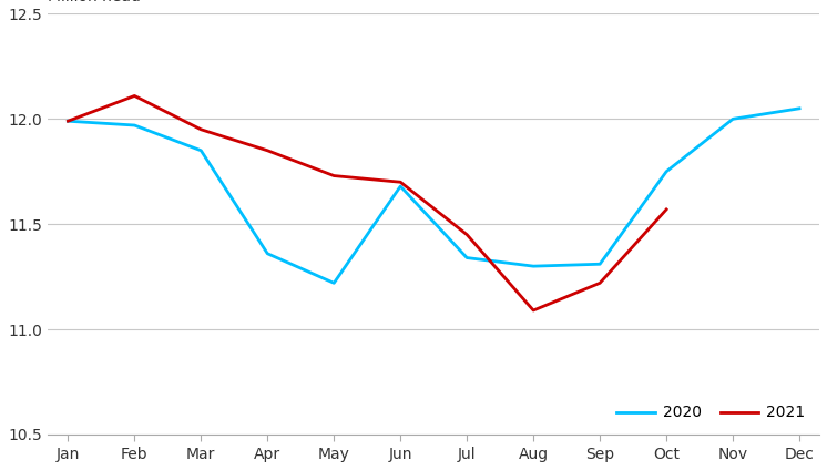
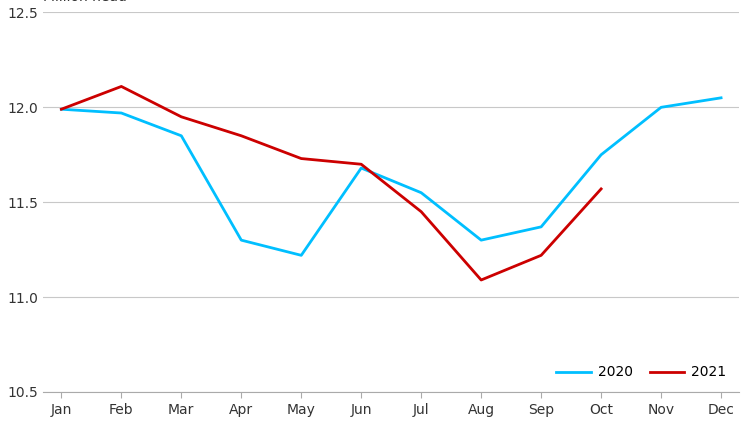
2020/Apr: 11.36 -> 11.30
2020/Jul: 11.34 -> 11.55
2020/Sep: 11.31 -> 11.37
